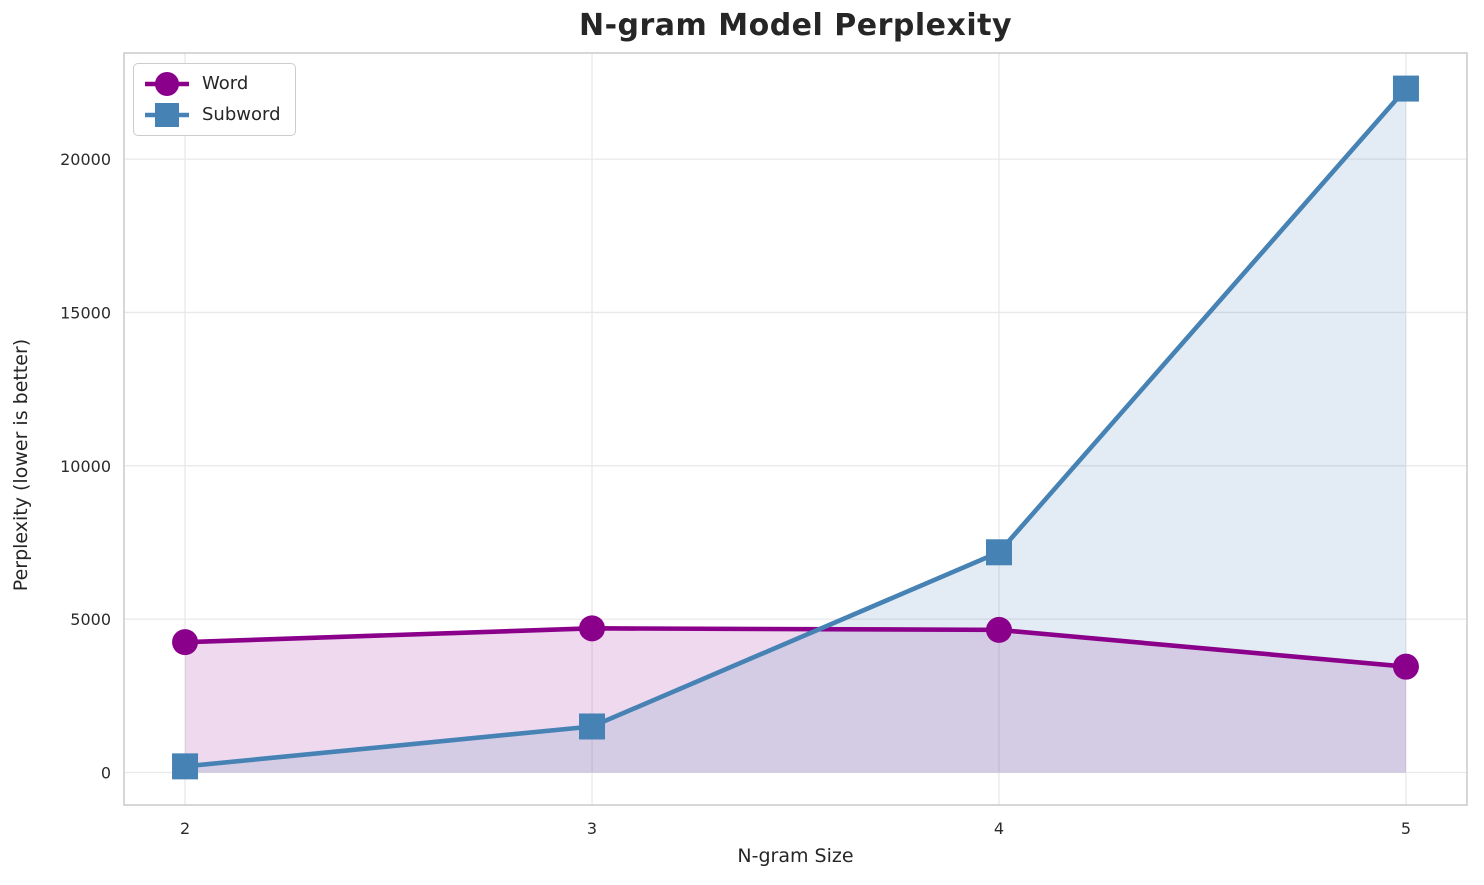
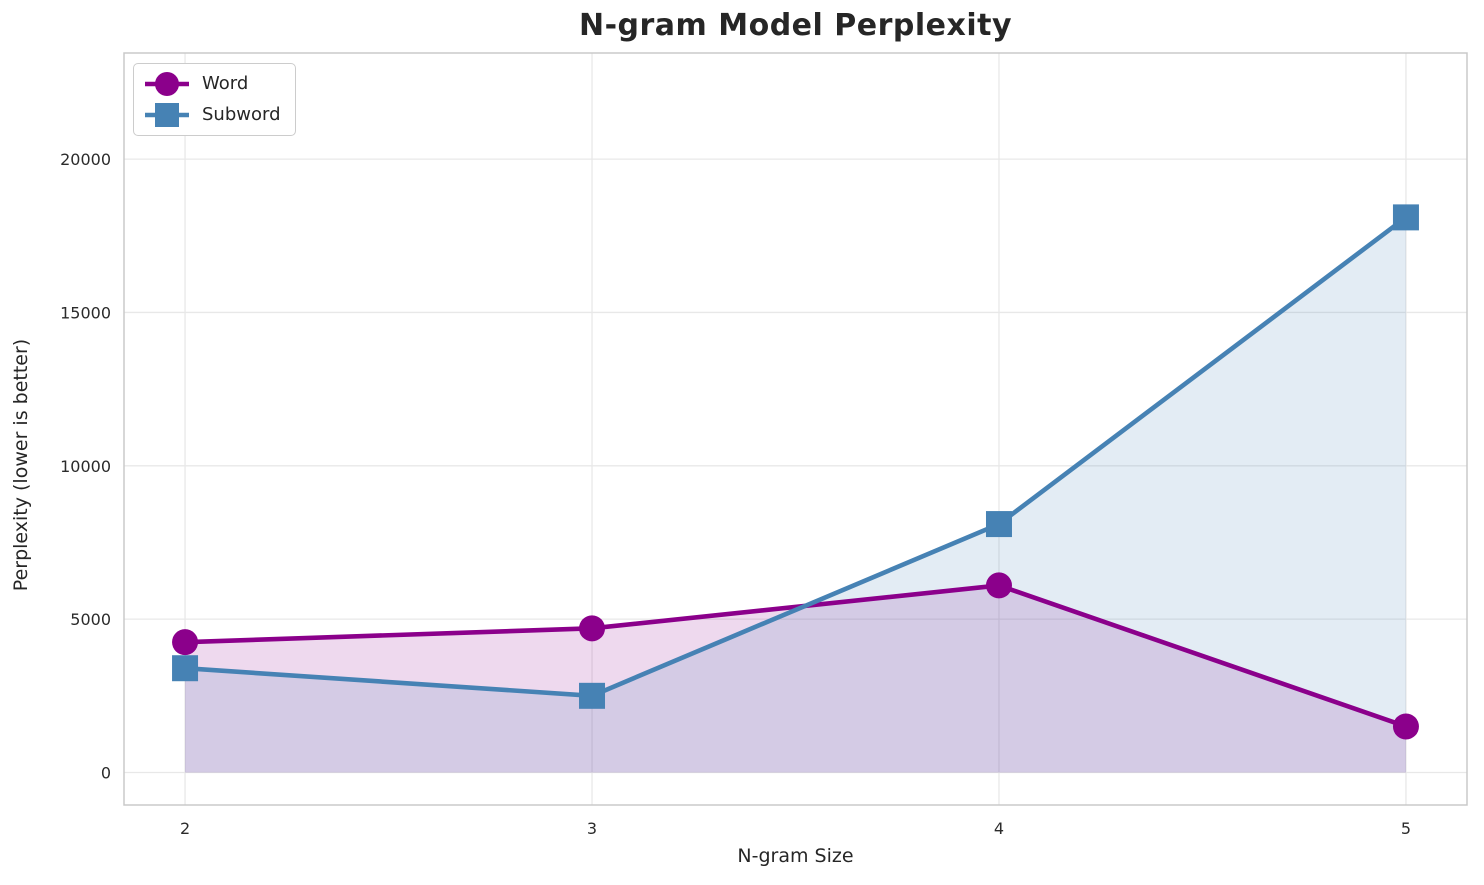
Subword/2: 200 -> 3400
Subword/3: 1500 -> 2500
Word/4: 4600 -> 6100
Subword/4: 7200 -> 8100
Word/5: 3400 -> 1500
Subword/5: 22300 -> 18100
